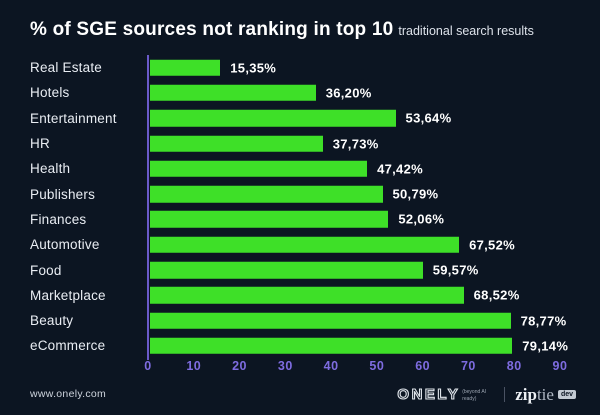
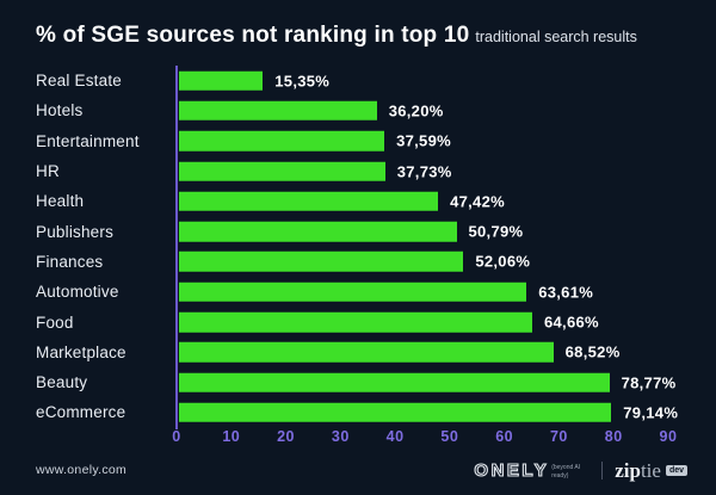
Entertainment: 53,64% -> 37,59%
Automotive: 67,52% -> 63,61%
Food: 59,57% -> 64,66%
